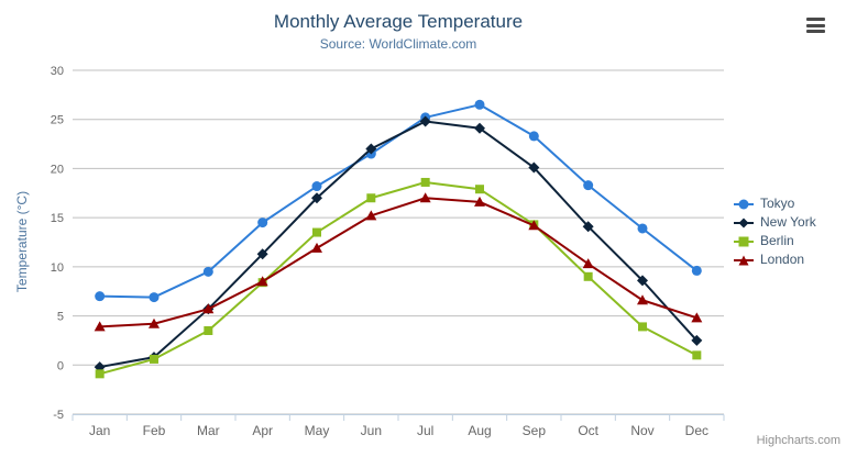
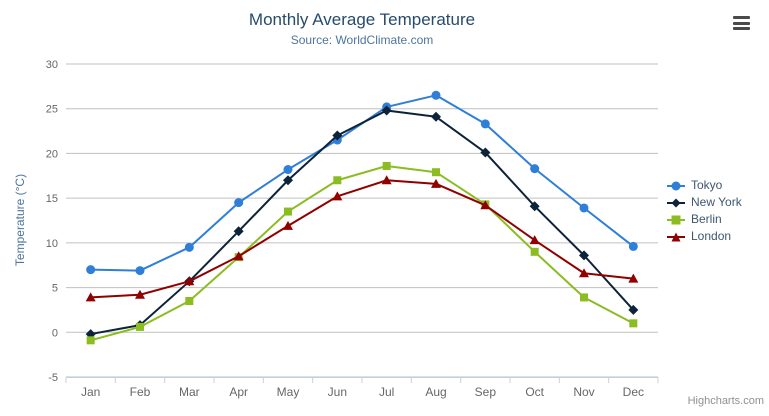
London/Dec: 5 -> 6
